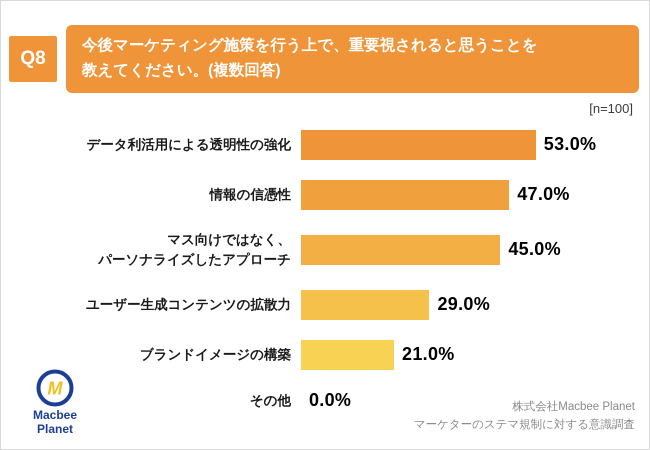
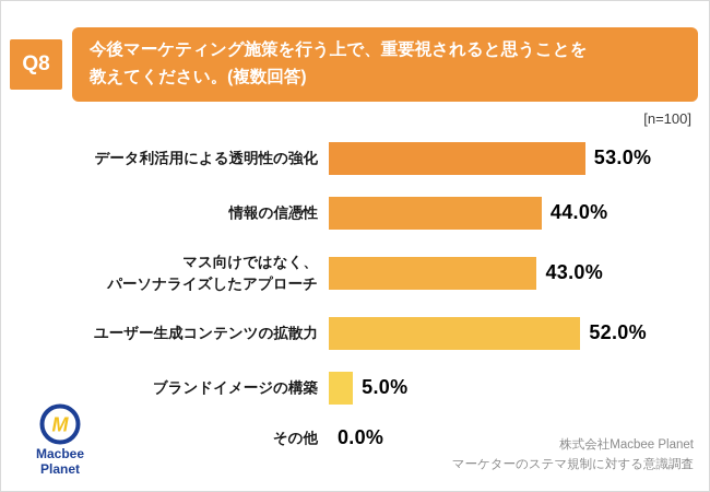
情報の信憑性: 47.0% -> 44.0%
マス向けではなく、 パーソナライズしたアプローチ: 45.0% -> 43.0%
ユーザー生成コンテンツの拡散力: 29.0% -> 52.0%
ブランドイメージの構築: 21.0% -> 5.0%
